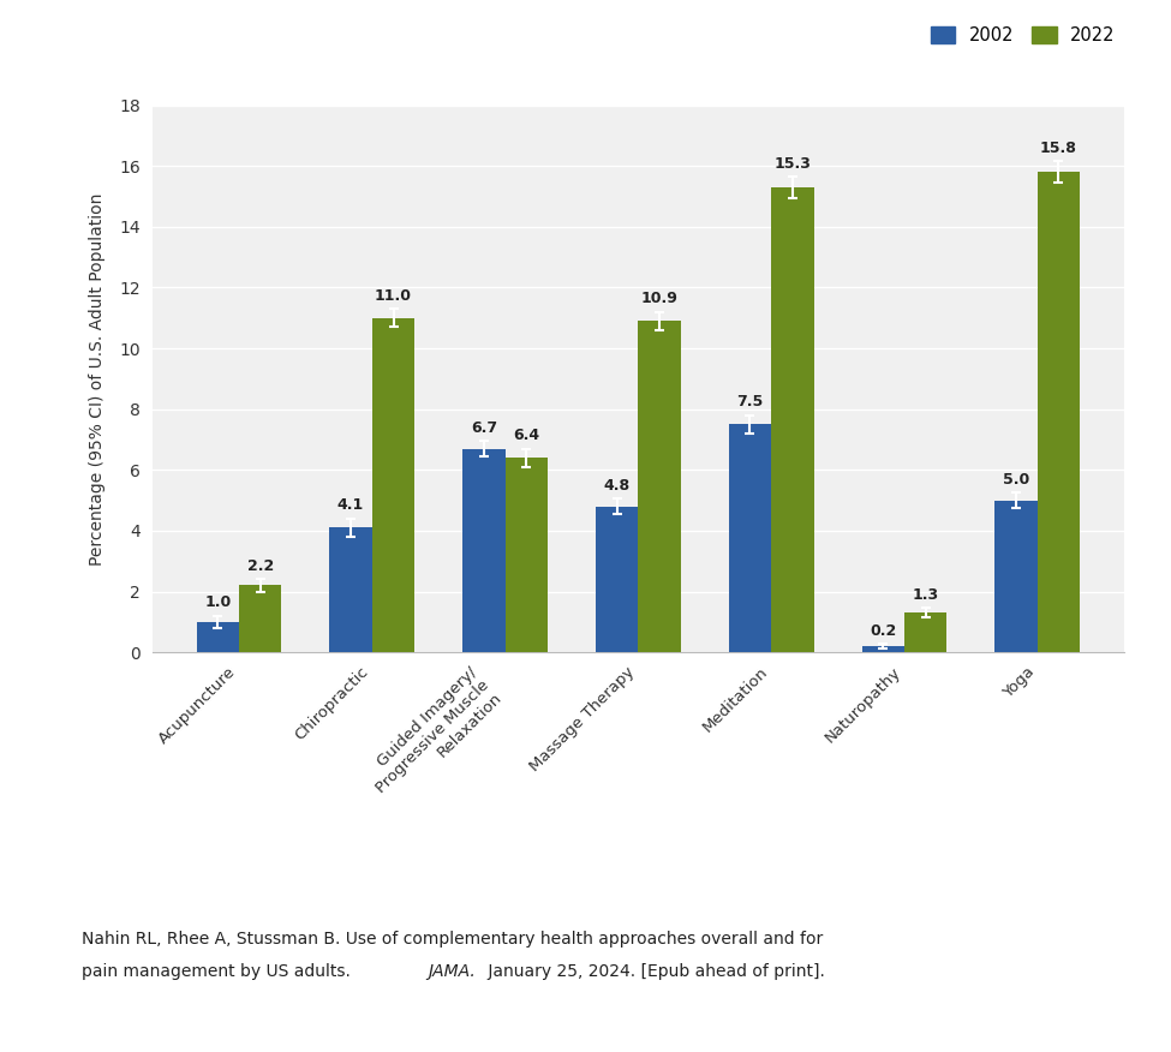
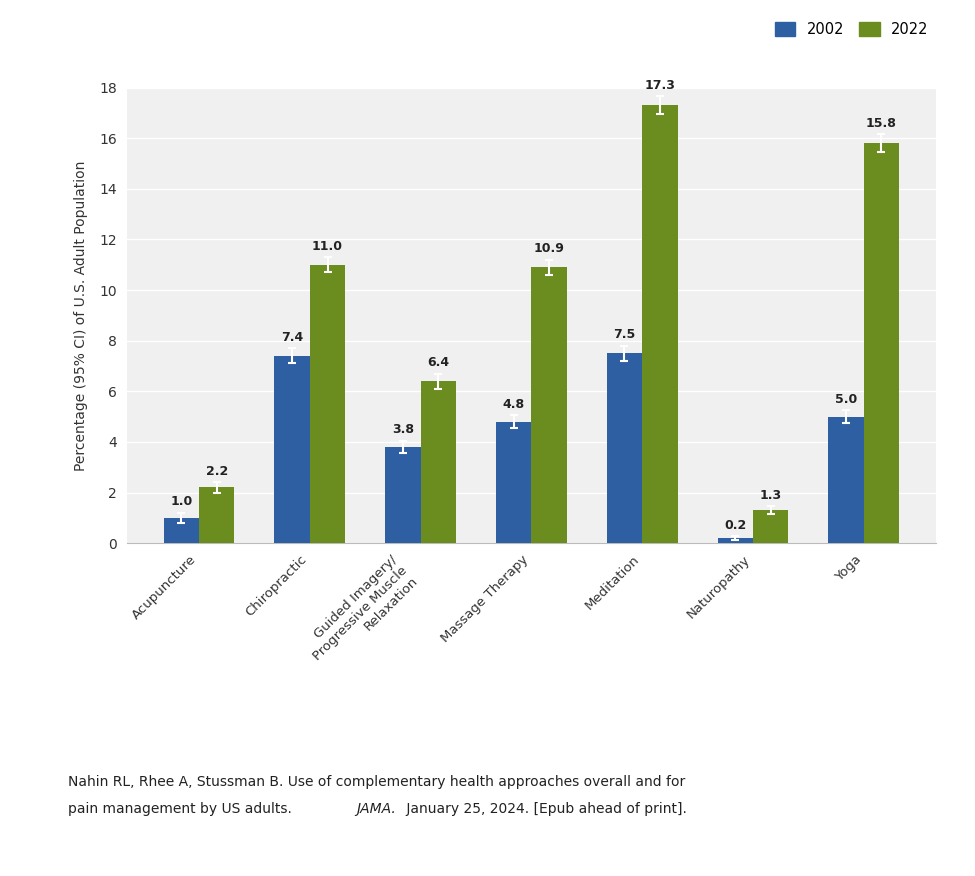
2002/Chiropractic: 4.1 -> 7.4
2002/Guided Imagery/ Progressive Muscle Relaxation: 6.7 -> 3.8
2022/Meditation: 15.3 -> 17.3
